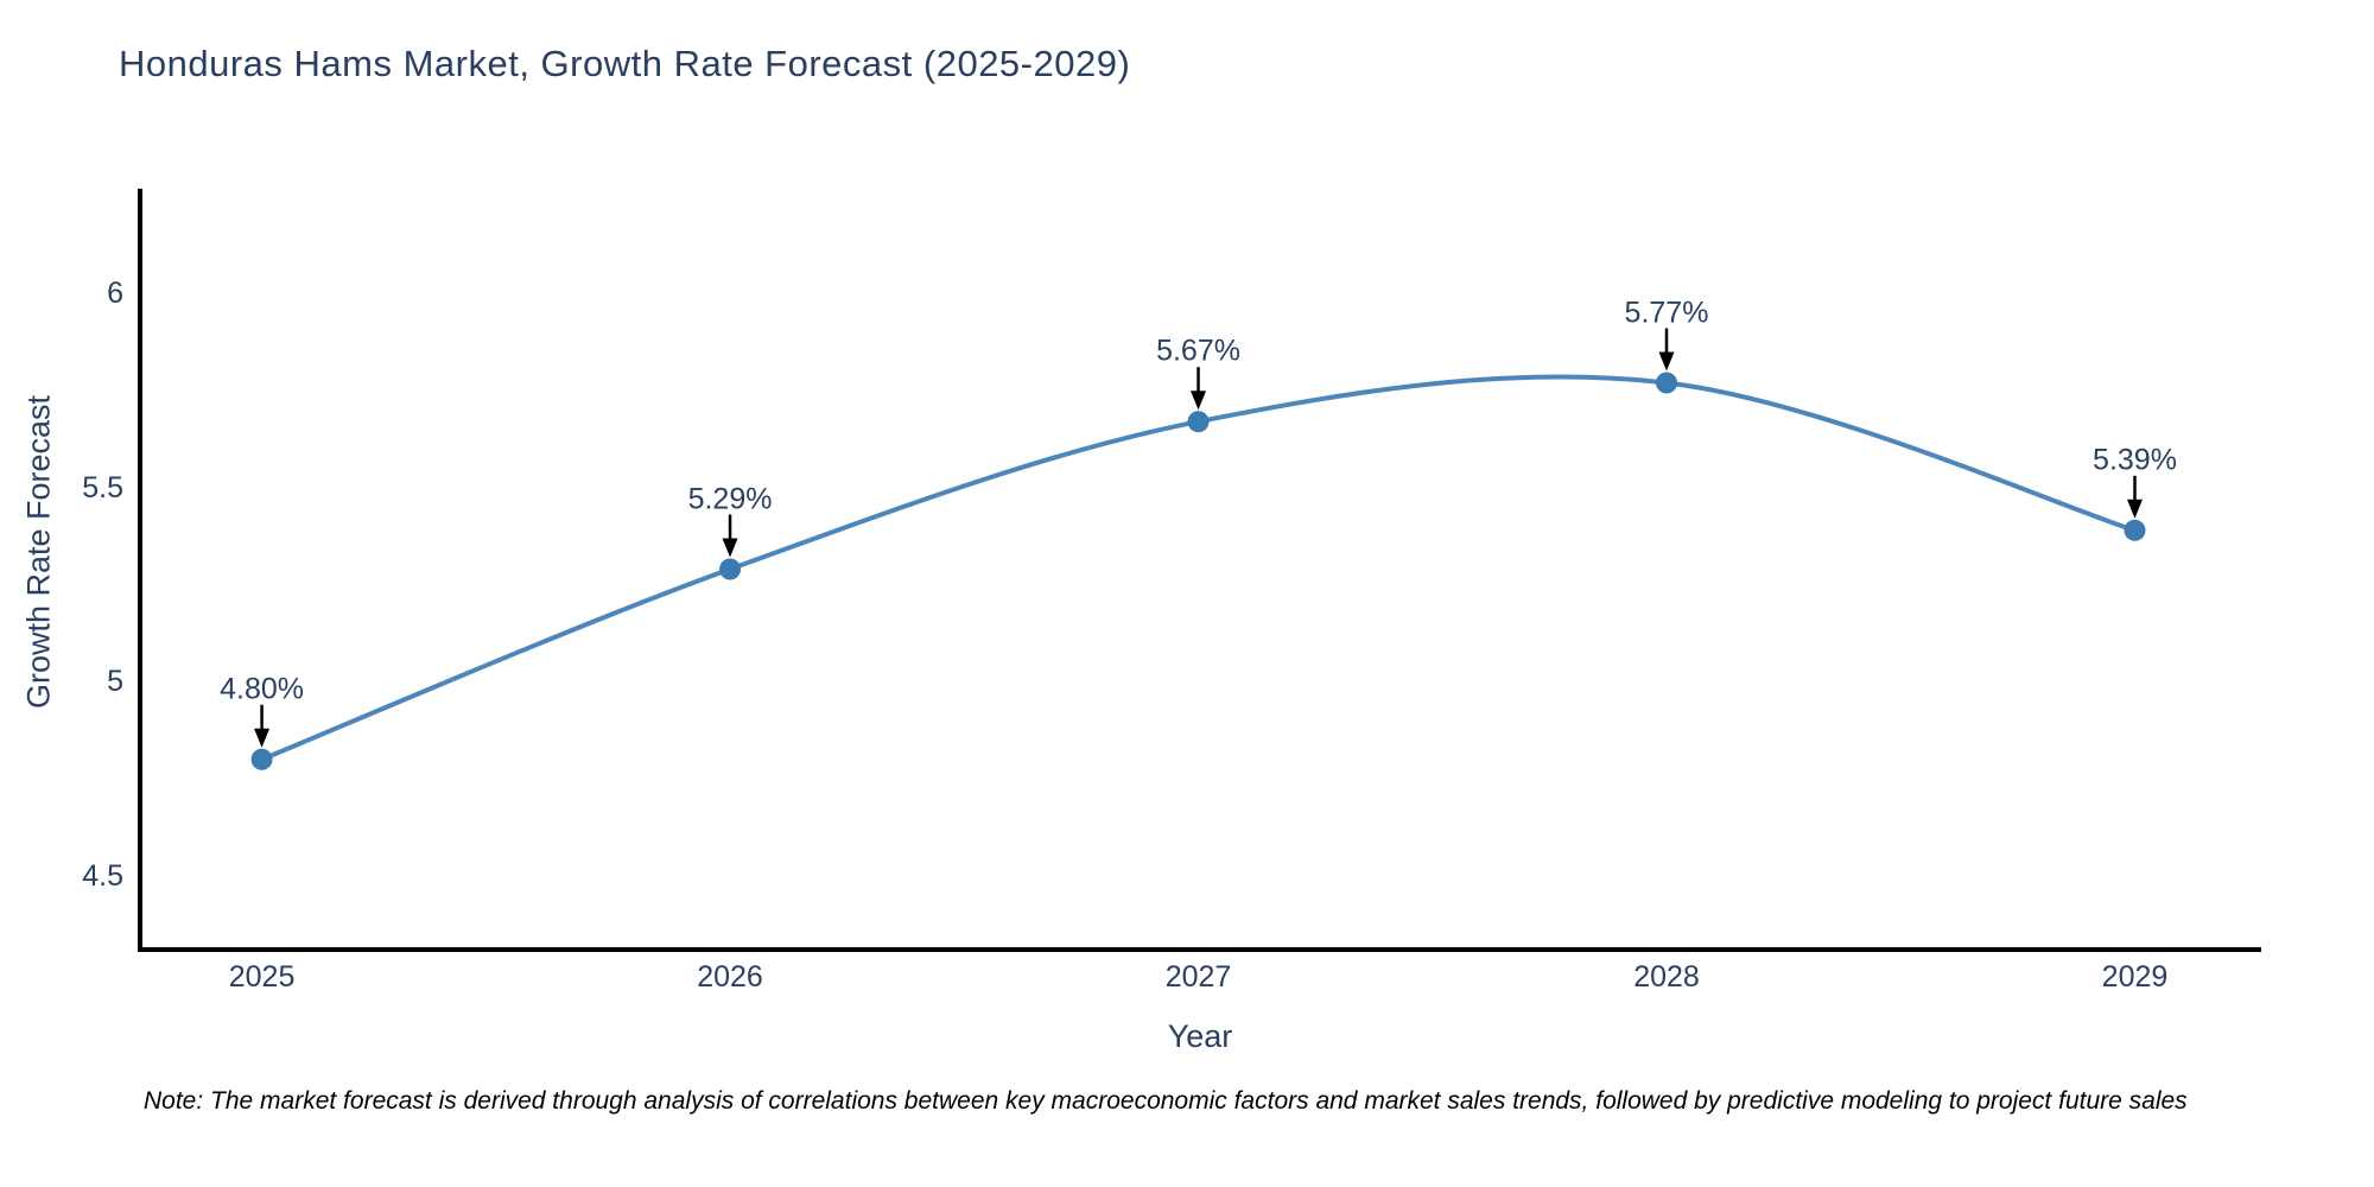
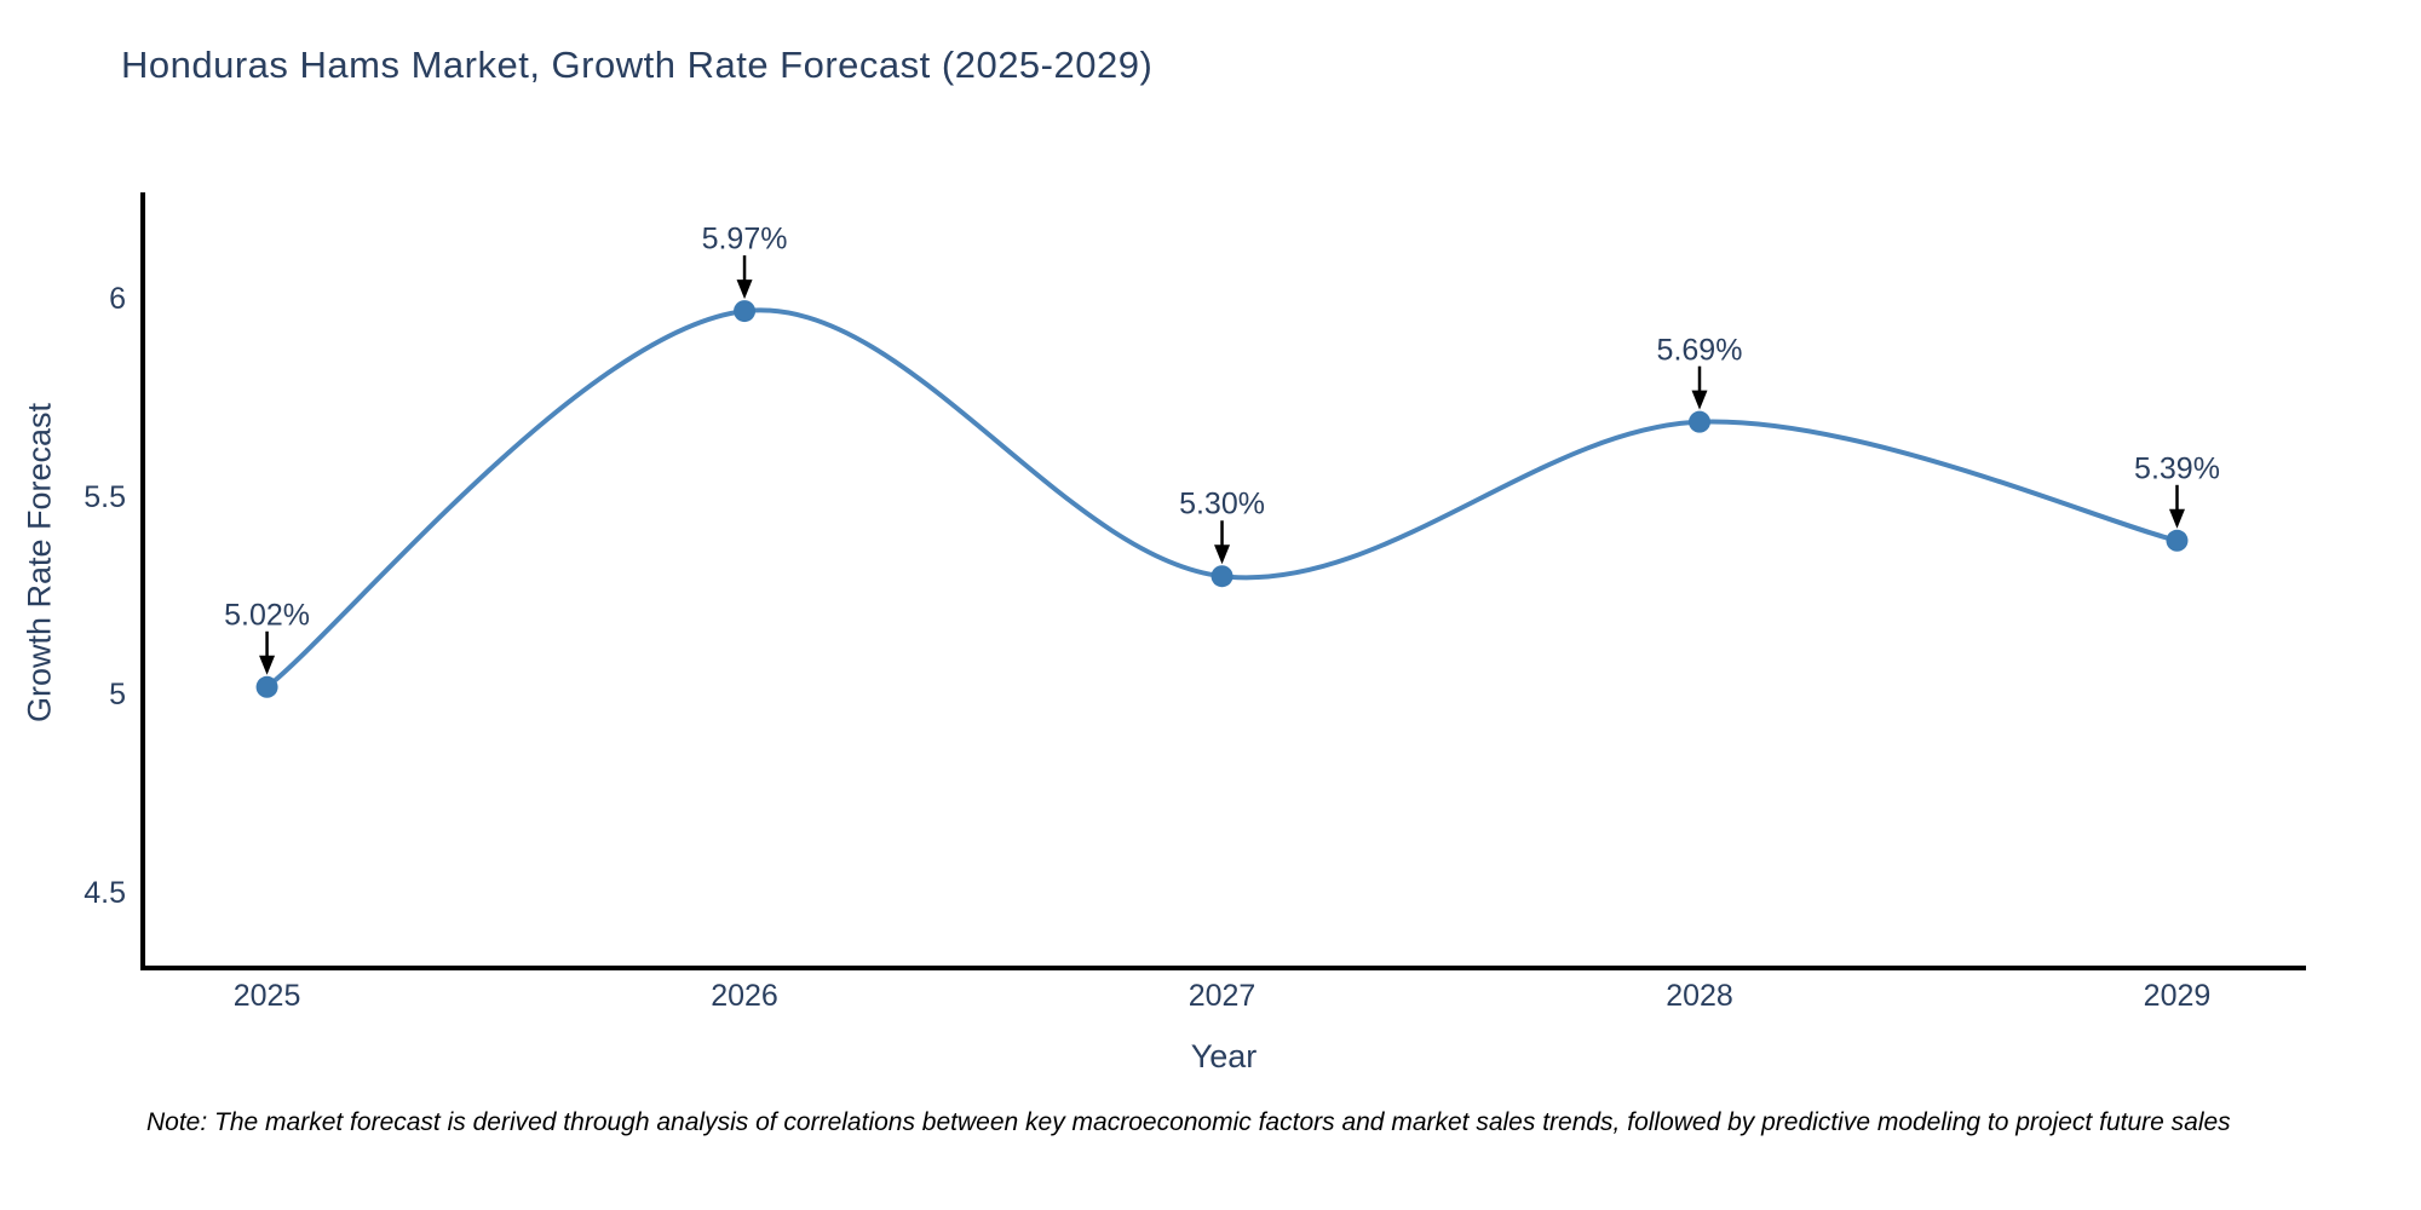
2025: 4.80% -> 5.02%
2026: 5.29% -> 5.97%
2027: 5.67% -> 5.30%
2028: 5.77% -> 5.69%
